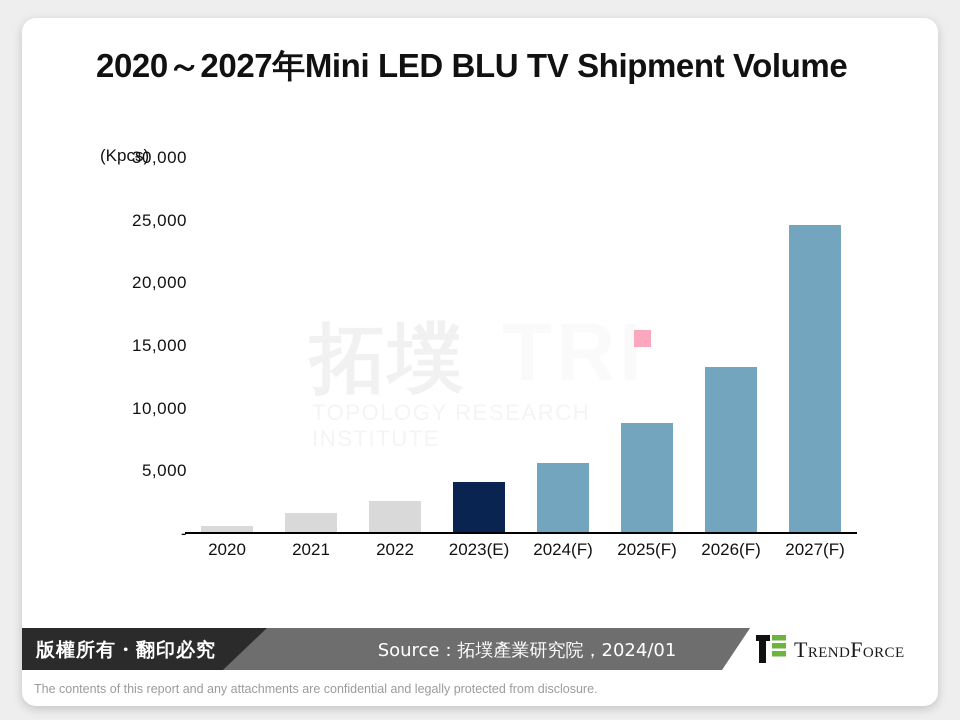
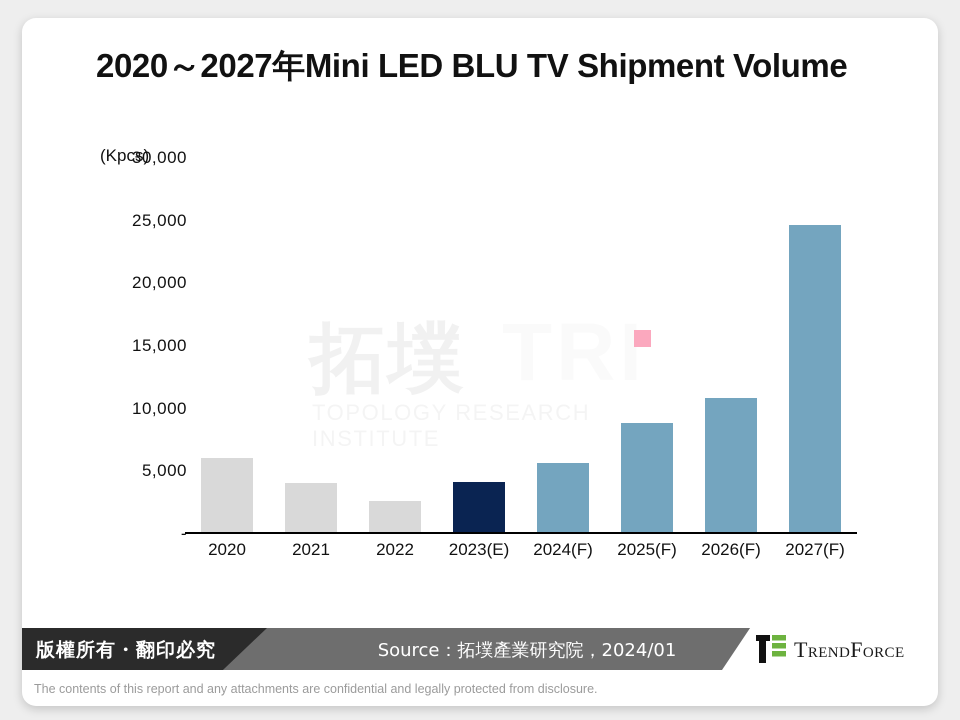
2020: 500 -> 5900
2021: 1500 -> 3900
2026(F): 13200 -> 10700
